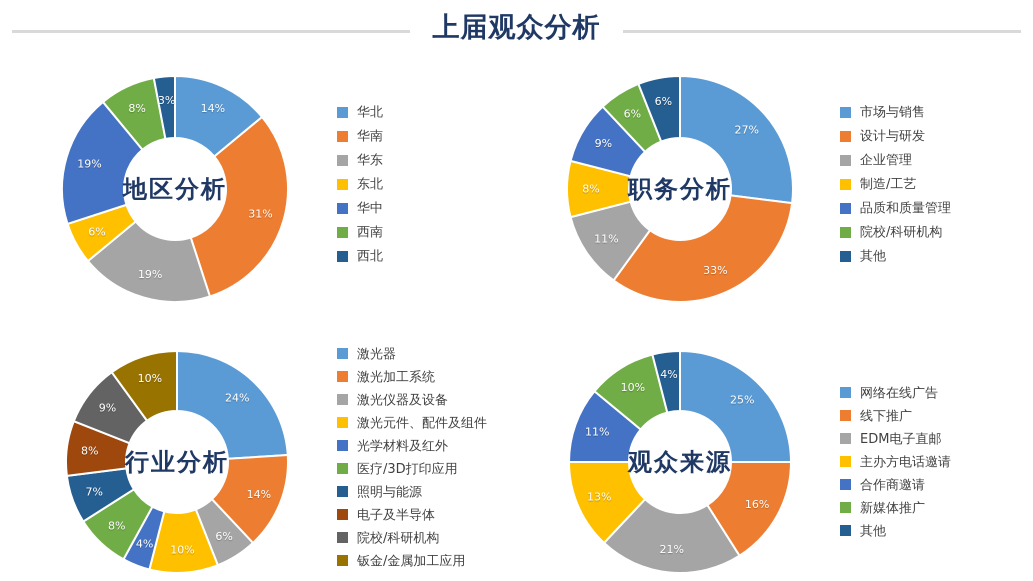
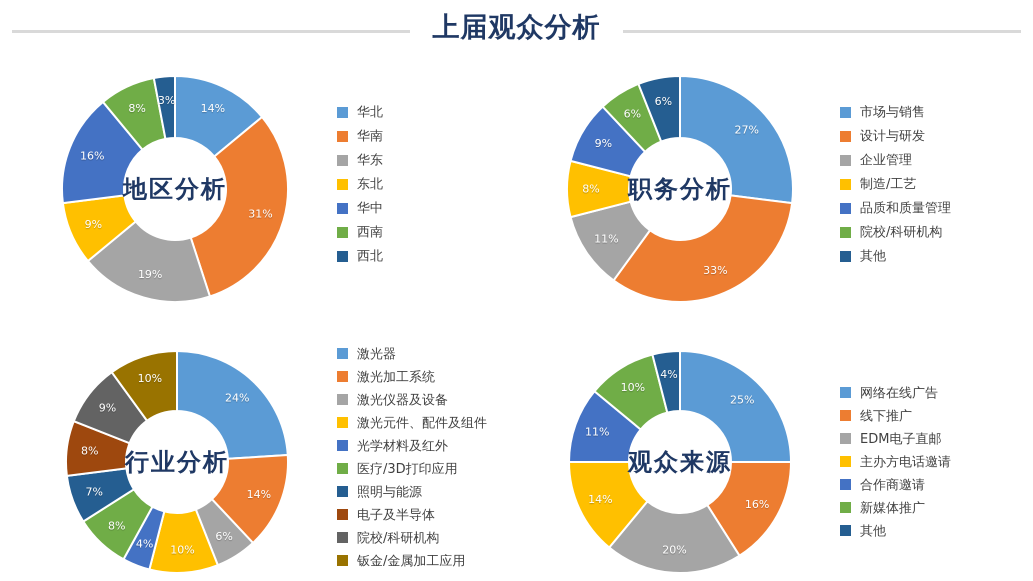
地区分析/东北: 6% -> 9%
地区分析/华中: 19% -> 16%
观众来源/EDM电子直邮: 21% -> 20%
观众来源/主办方电话邀请: 13% -> 14%
